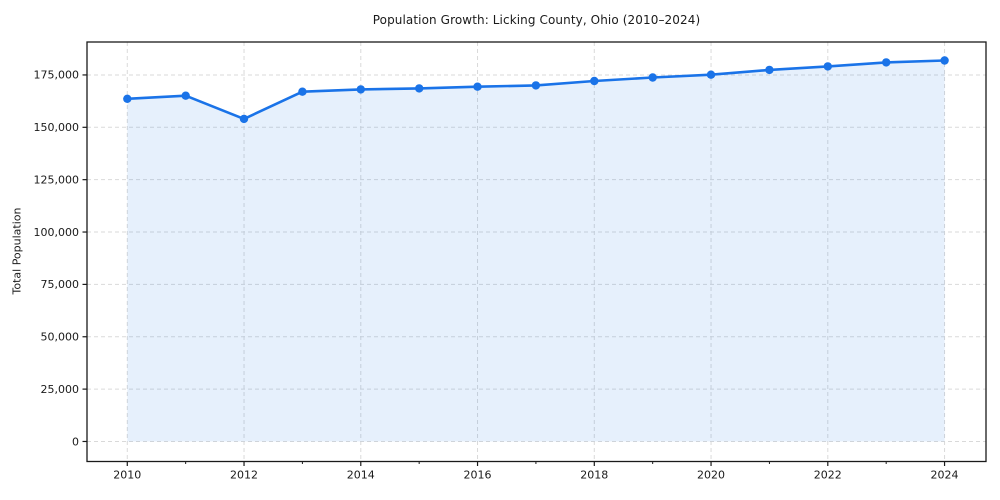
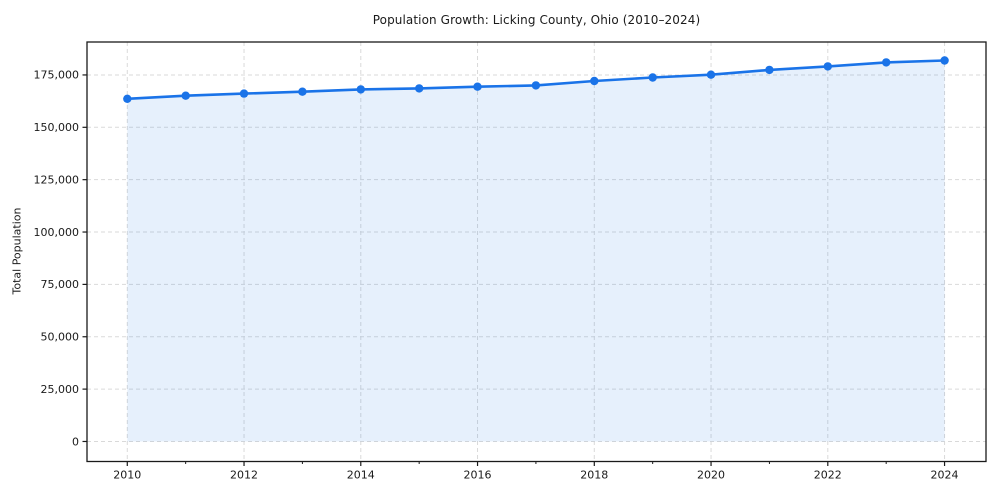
2012: 154000 -> 166000
